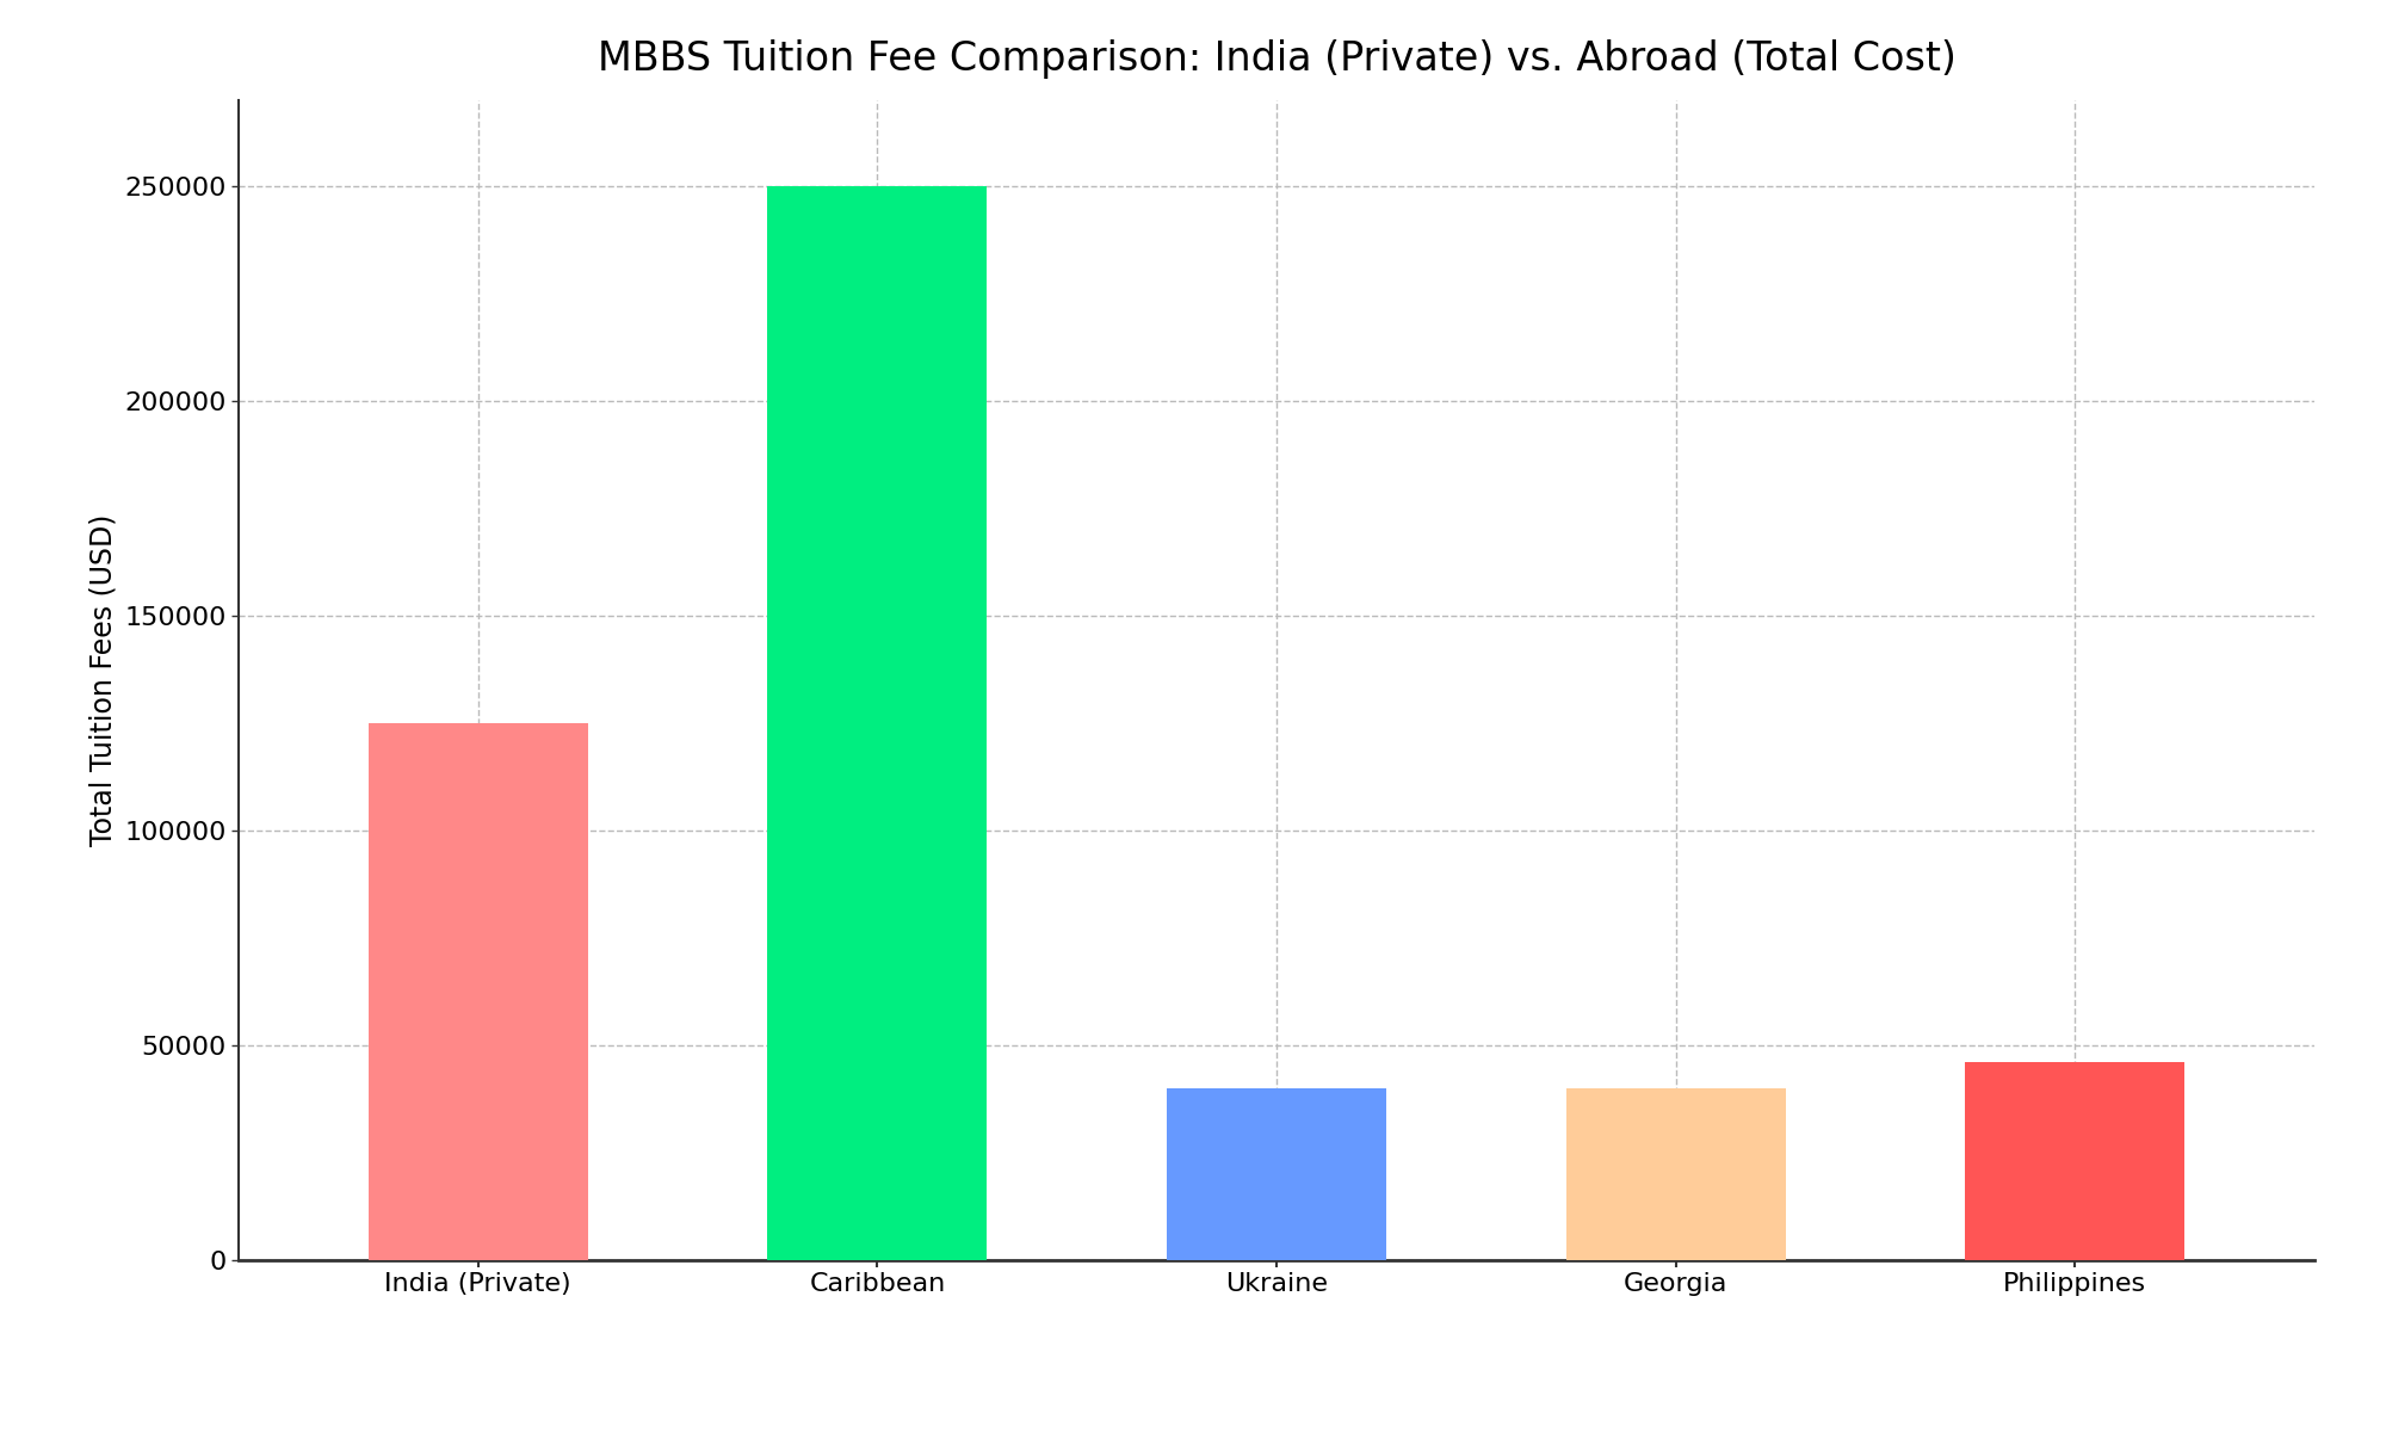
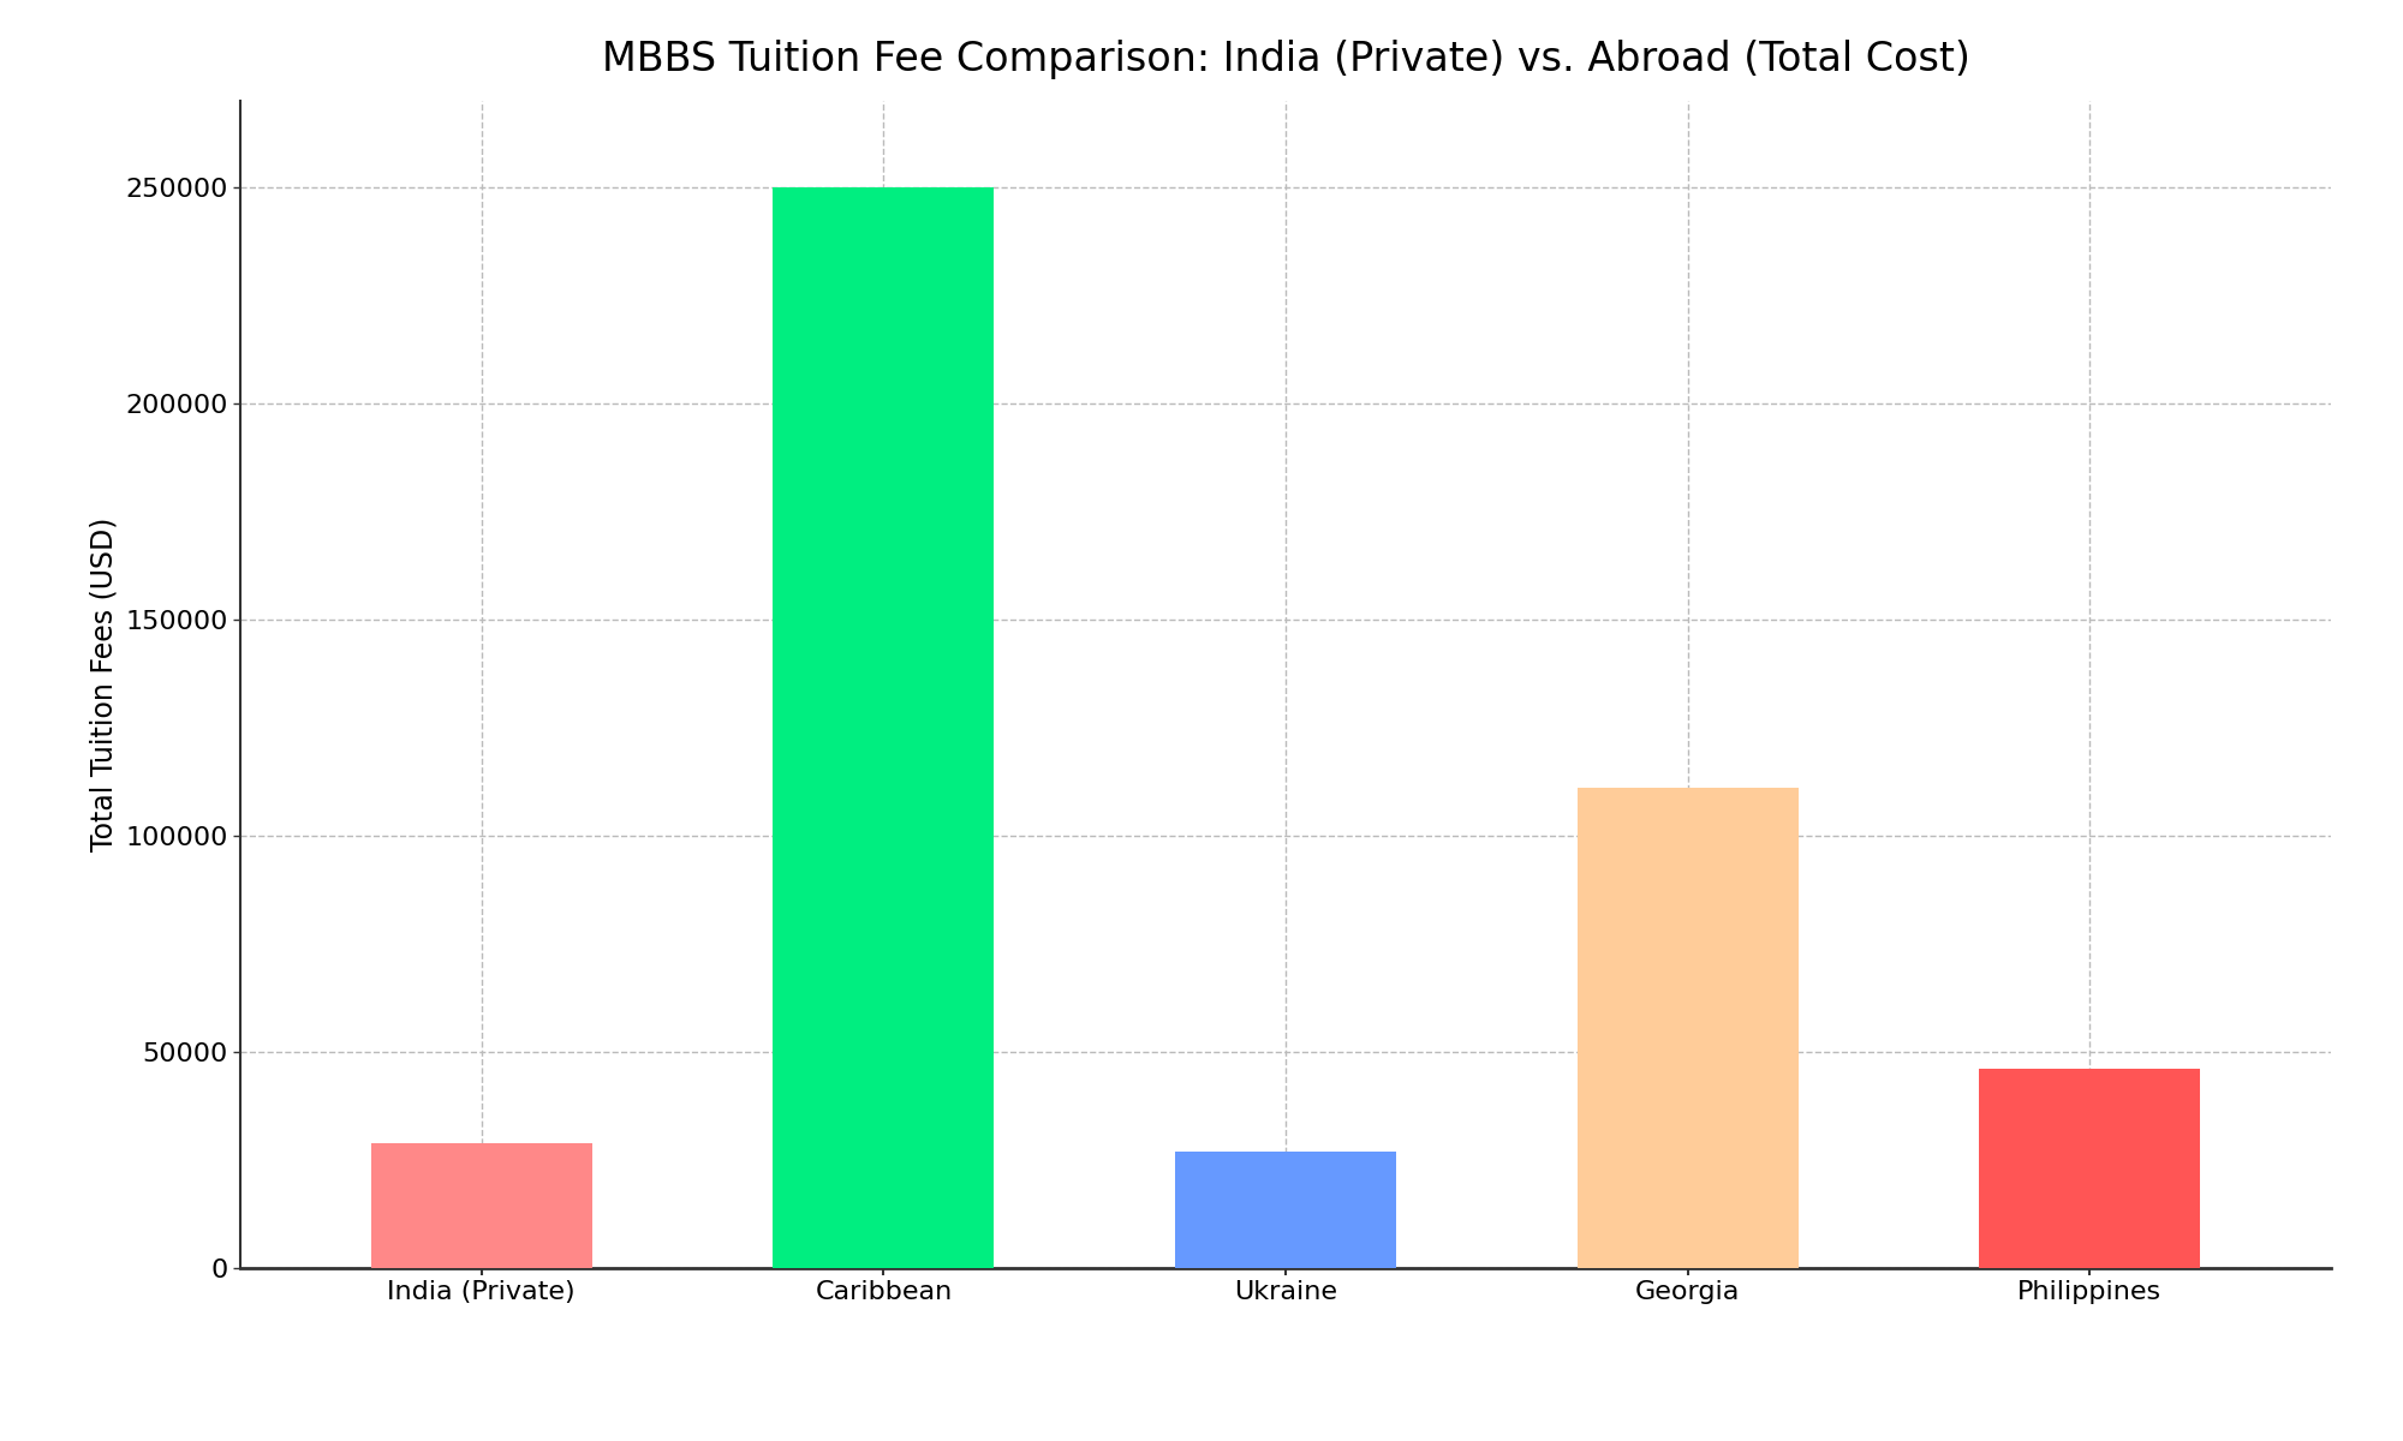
India (Private): 125000 -> 29000
Ukraine: 40000 -> 27000
Georgia: 40000 -> 111000
